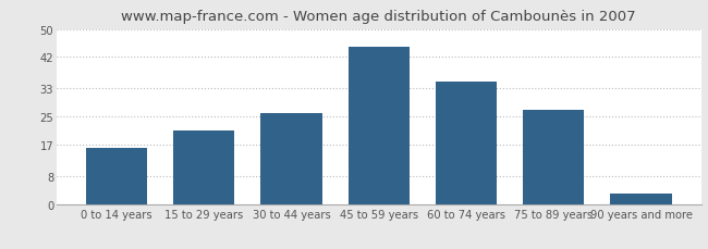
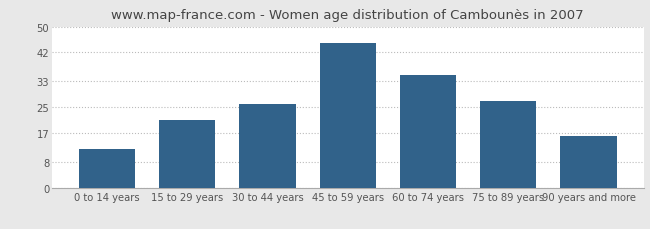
0 to 14 years: 16 -> 12
90 years and more: 3 -> 16
